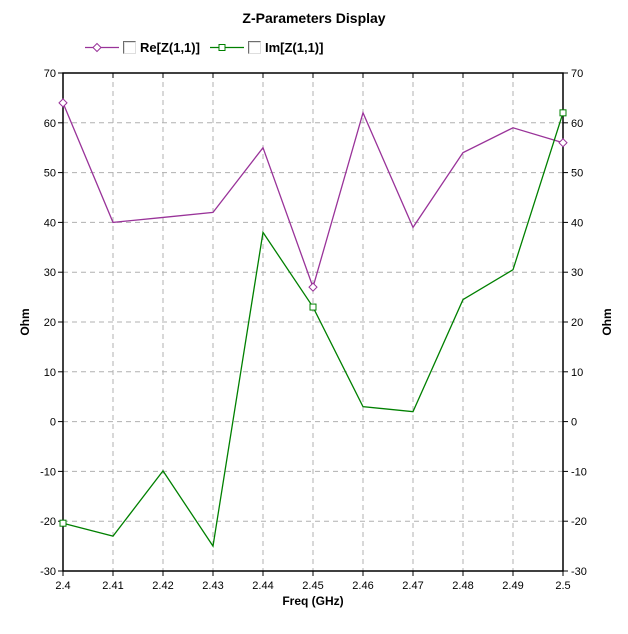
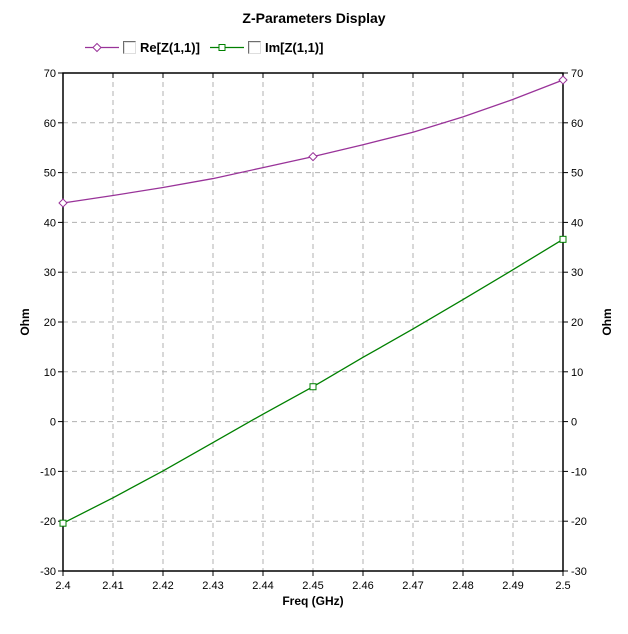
Re[Z(1,1)]/2.4: 64 -> 44
Re[Z(1,1)]/2.41: 40 -> 45
Im[Z(1,1)]/2.41: -23 -> -15
Re[Z(1,1)]/2.42: 41 -> 47
Re[Z(1,1)]/2.43: 42 -> 49
Im[Z(1,1)]/2.43: -25 -> -4
Re[Z(1,1)]/2.44: 55 -> 51
Im[Z(1,1)]/2.44: 38 -> 2
Re[Z(1,1)]/2.45: 27 -> 53
Im[Z(1,1)]/2.45: 23 -> 7
Re[Z(1,1)]/2.46: 62 -> 56
Im[Z(1,1)]/2.46: 3 -> 13
Re[Z(1,1)]/2.47: 39 -> 58
Im[Z(1,1)]/2.47: 2 -> 19
Re[Z(1,1)]/2.48: 54 -> 61
Re[Z(1,1)]/2.49: 59 -> 65
Re[Z(1,1)]/2.5: 56 -> 69
Im[Z(1,1)]/2.5: 62 -> 37
